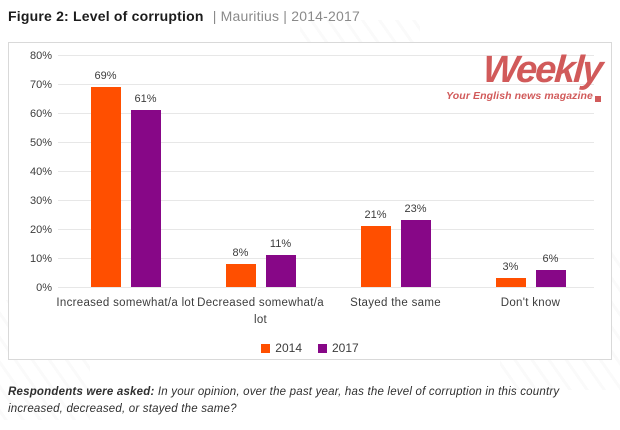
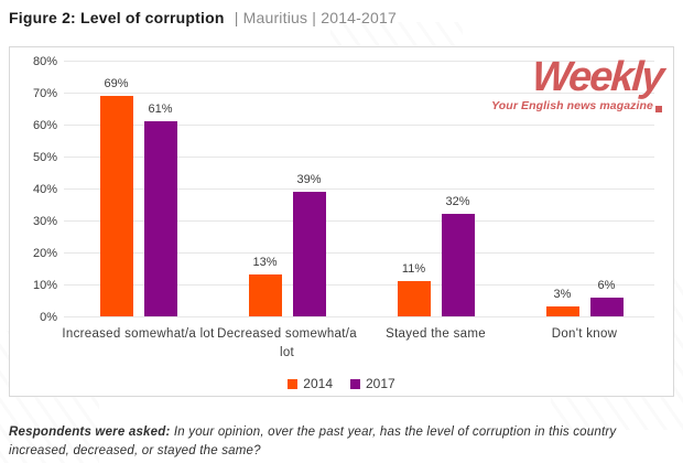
2014/Decreased somewhat/a lot: 8% -> 13%
2017/Decreased somewhat/a lot: 11% -> 39%
2014/Stayed the same: 21% -> 11%
2017/Stayed the same: 23% -> 32%
